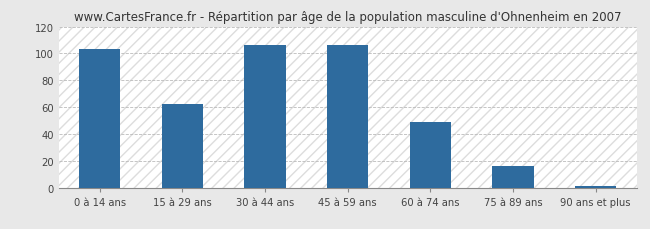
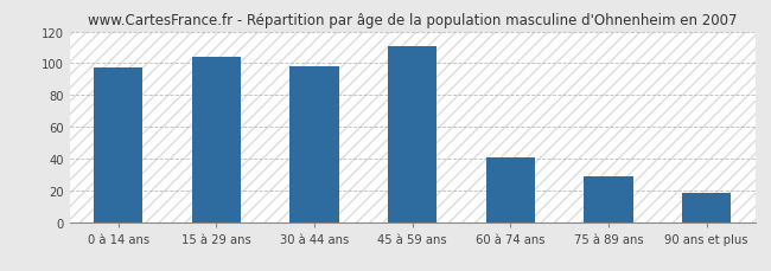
0 à 14 ans: 103 -> 97
15 à 29 ans: 62 -> 104
30 à 44 ans: 106 -> 98
45 à 59 ans: 106 -> 111
60 à 74 ans: 49 -> 41
75 à 89 ans: 16 -> 29
90 ans et plus: 1 -> 18
